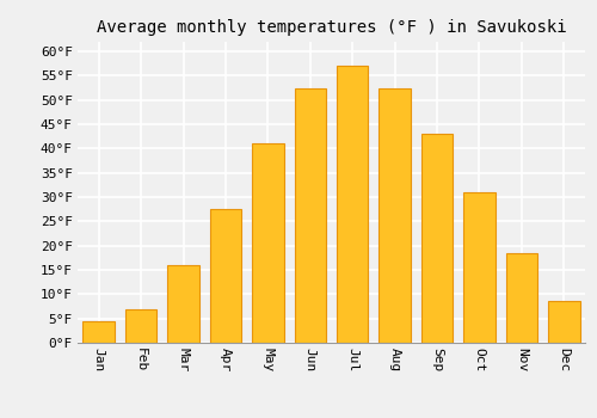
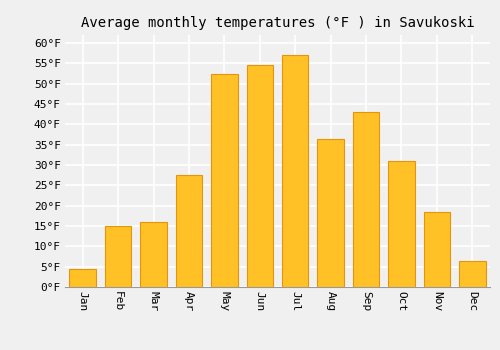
Feb: 7.0°F -> 15.0°F
May: 41.0°F -> 52.5°F
Jun: 52.5°F -> 54.5°F
Aug: 52.5°F -> 36.5°F
Dec: 8.5°F -> 6.5°F
